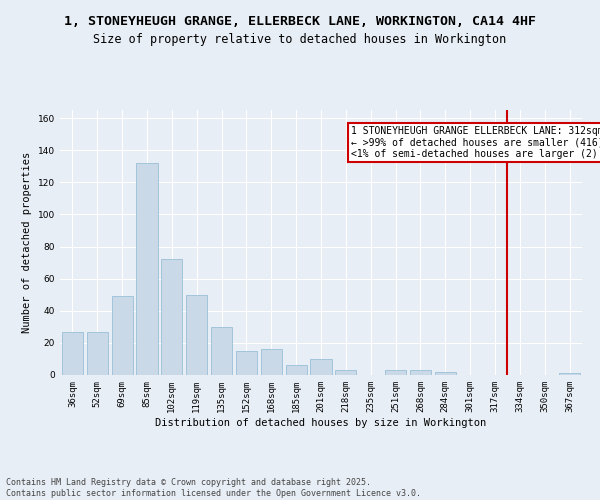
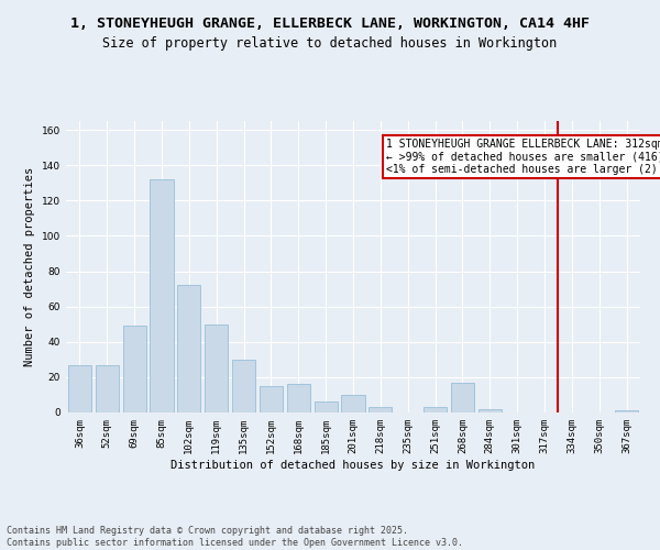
268sqm: 3 -> 17
